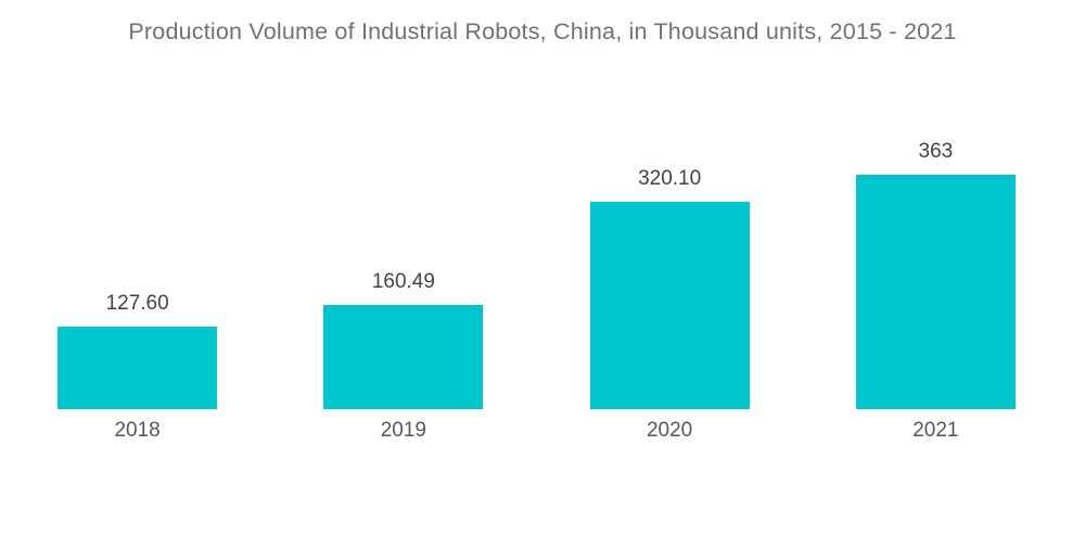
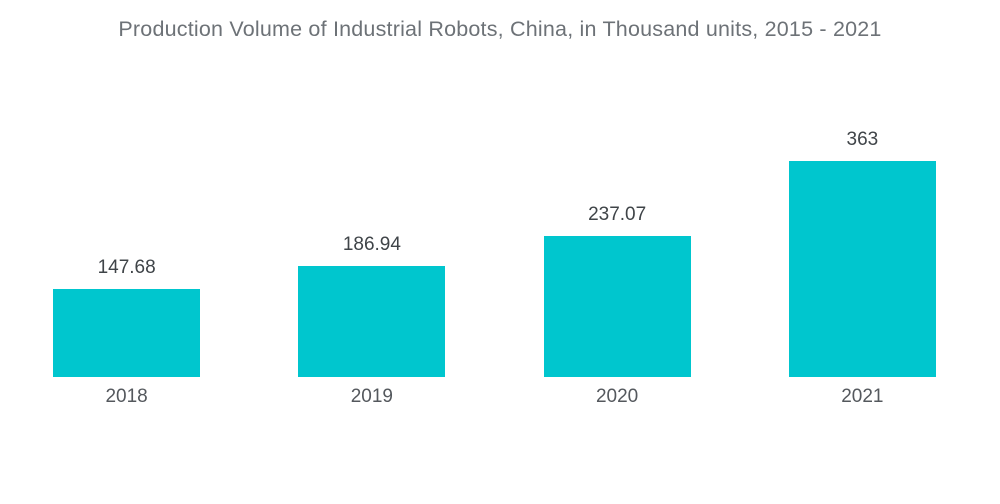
2018: 127.60 -> 147.68
2019: 160.49 -> 186.94
2020: 320.10 -> 237.07
